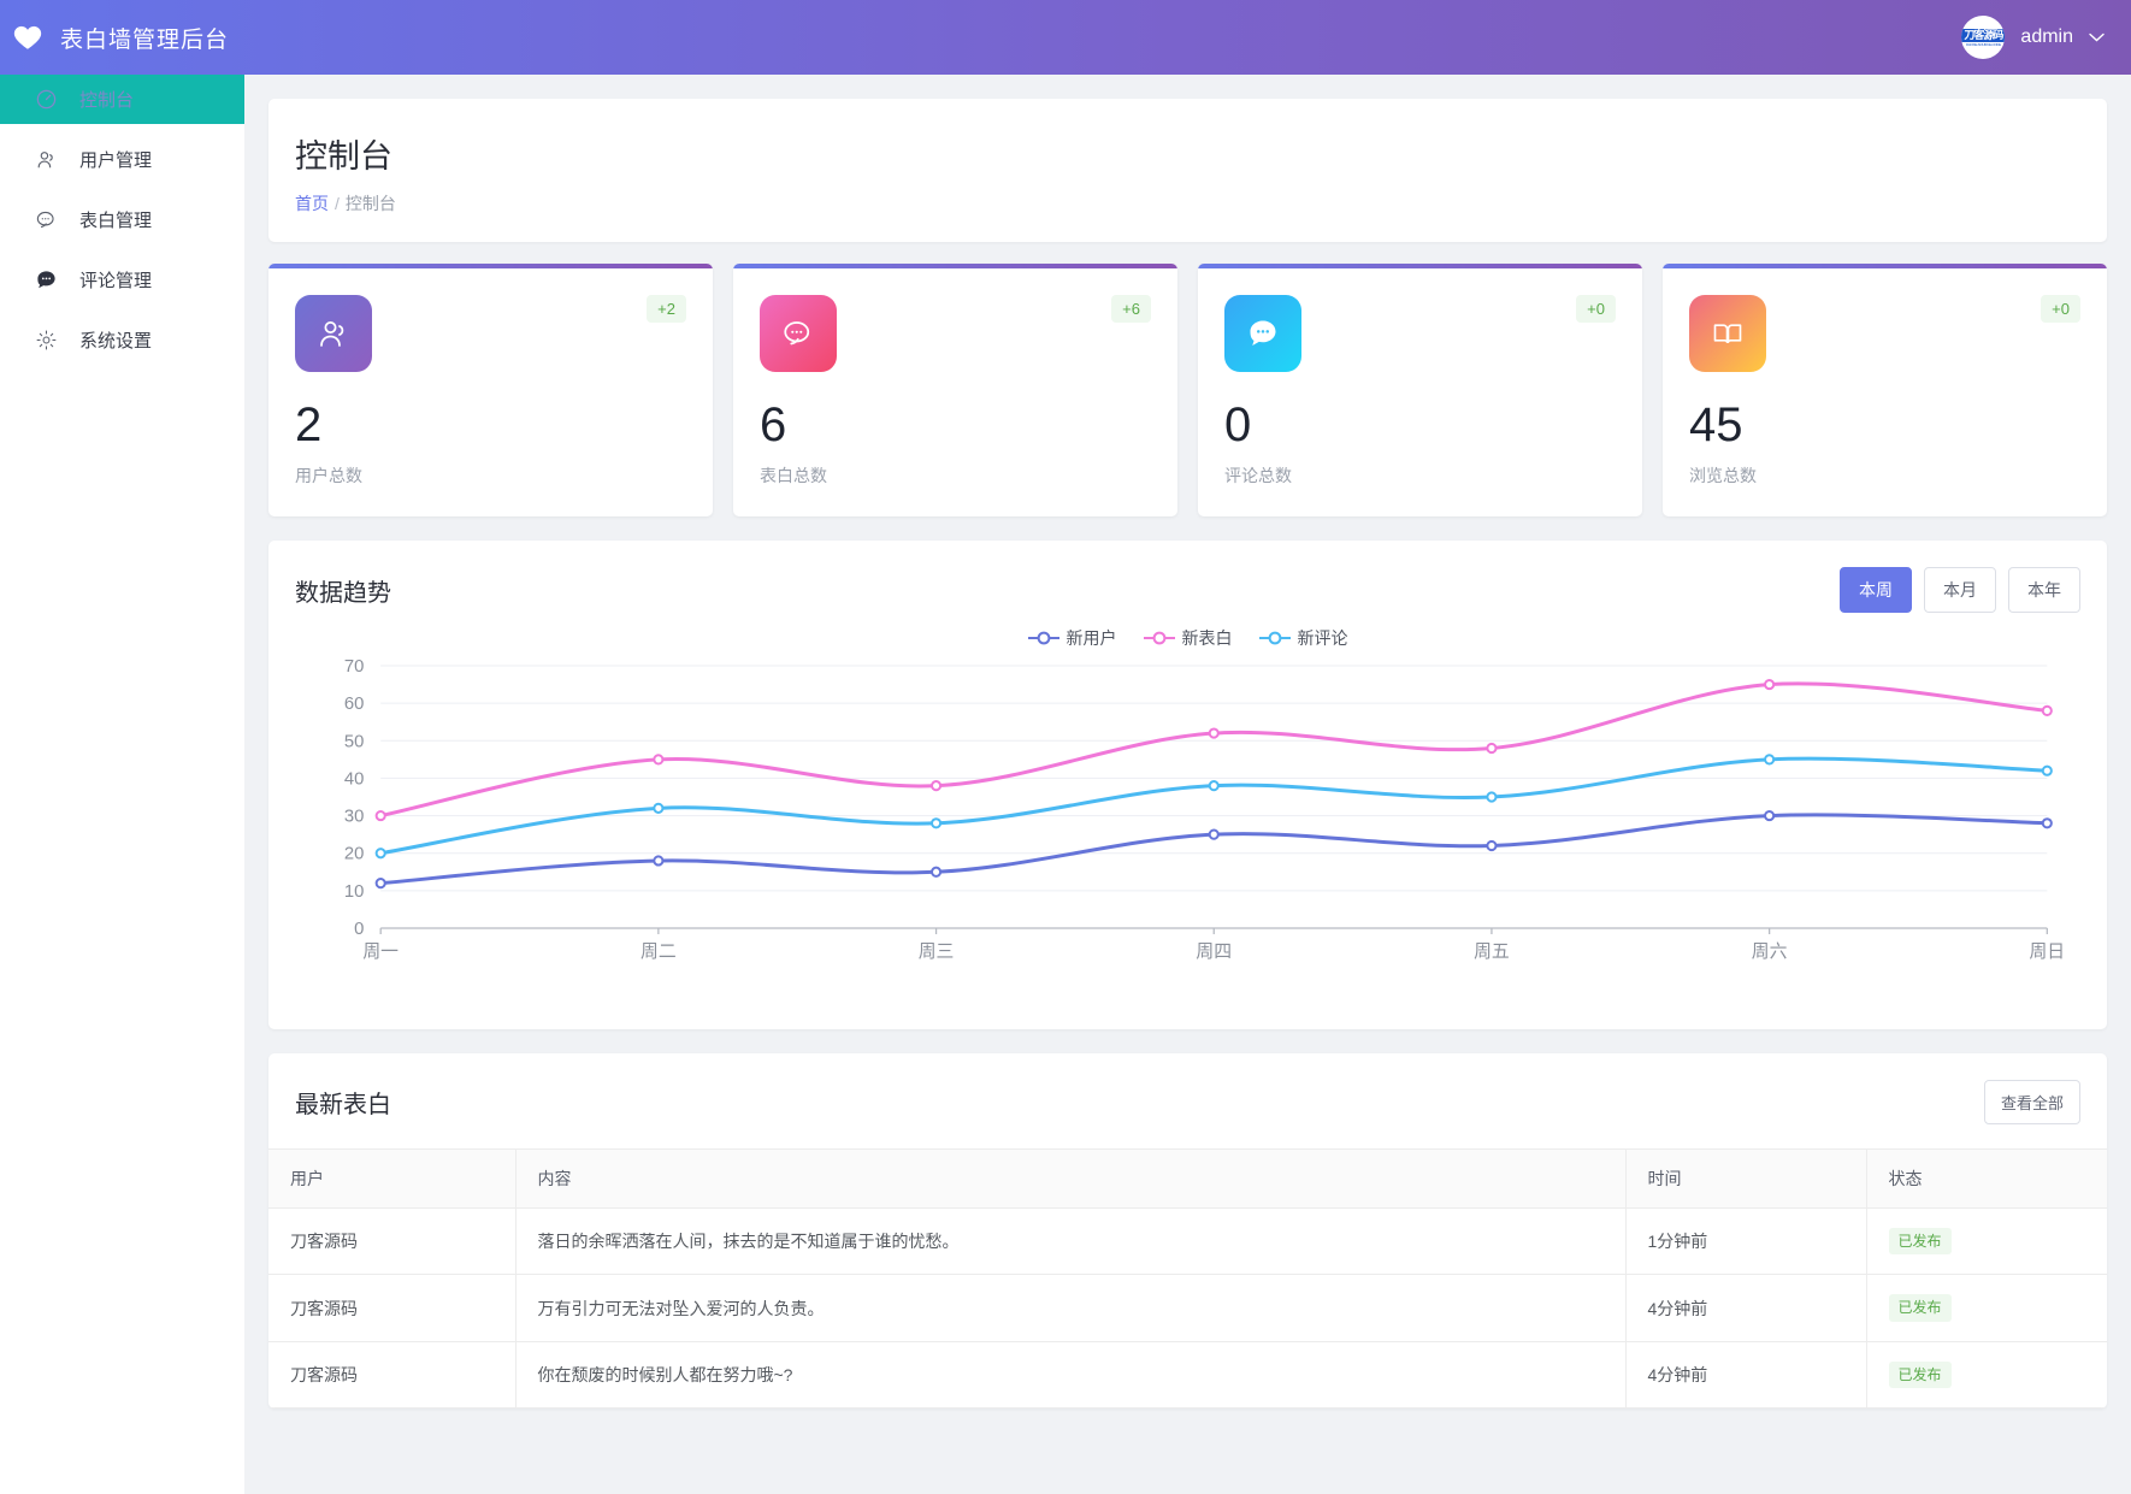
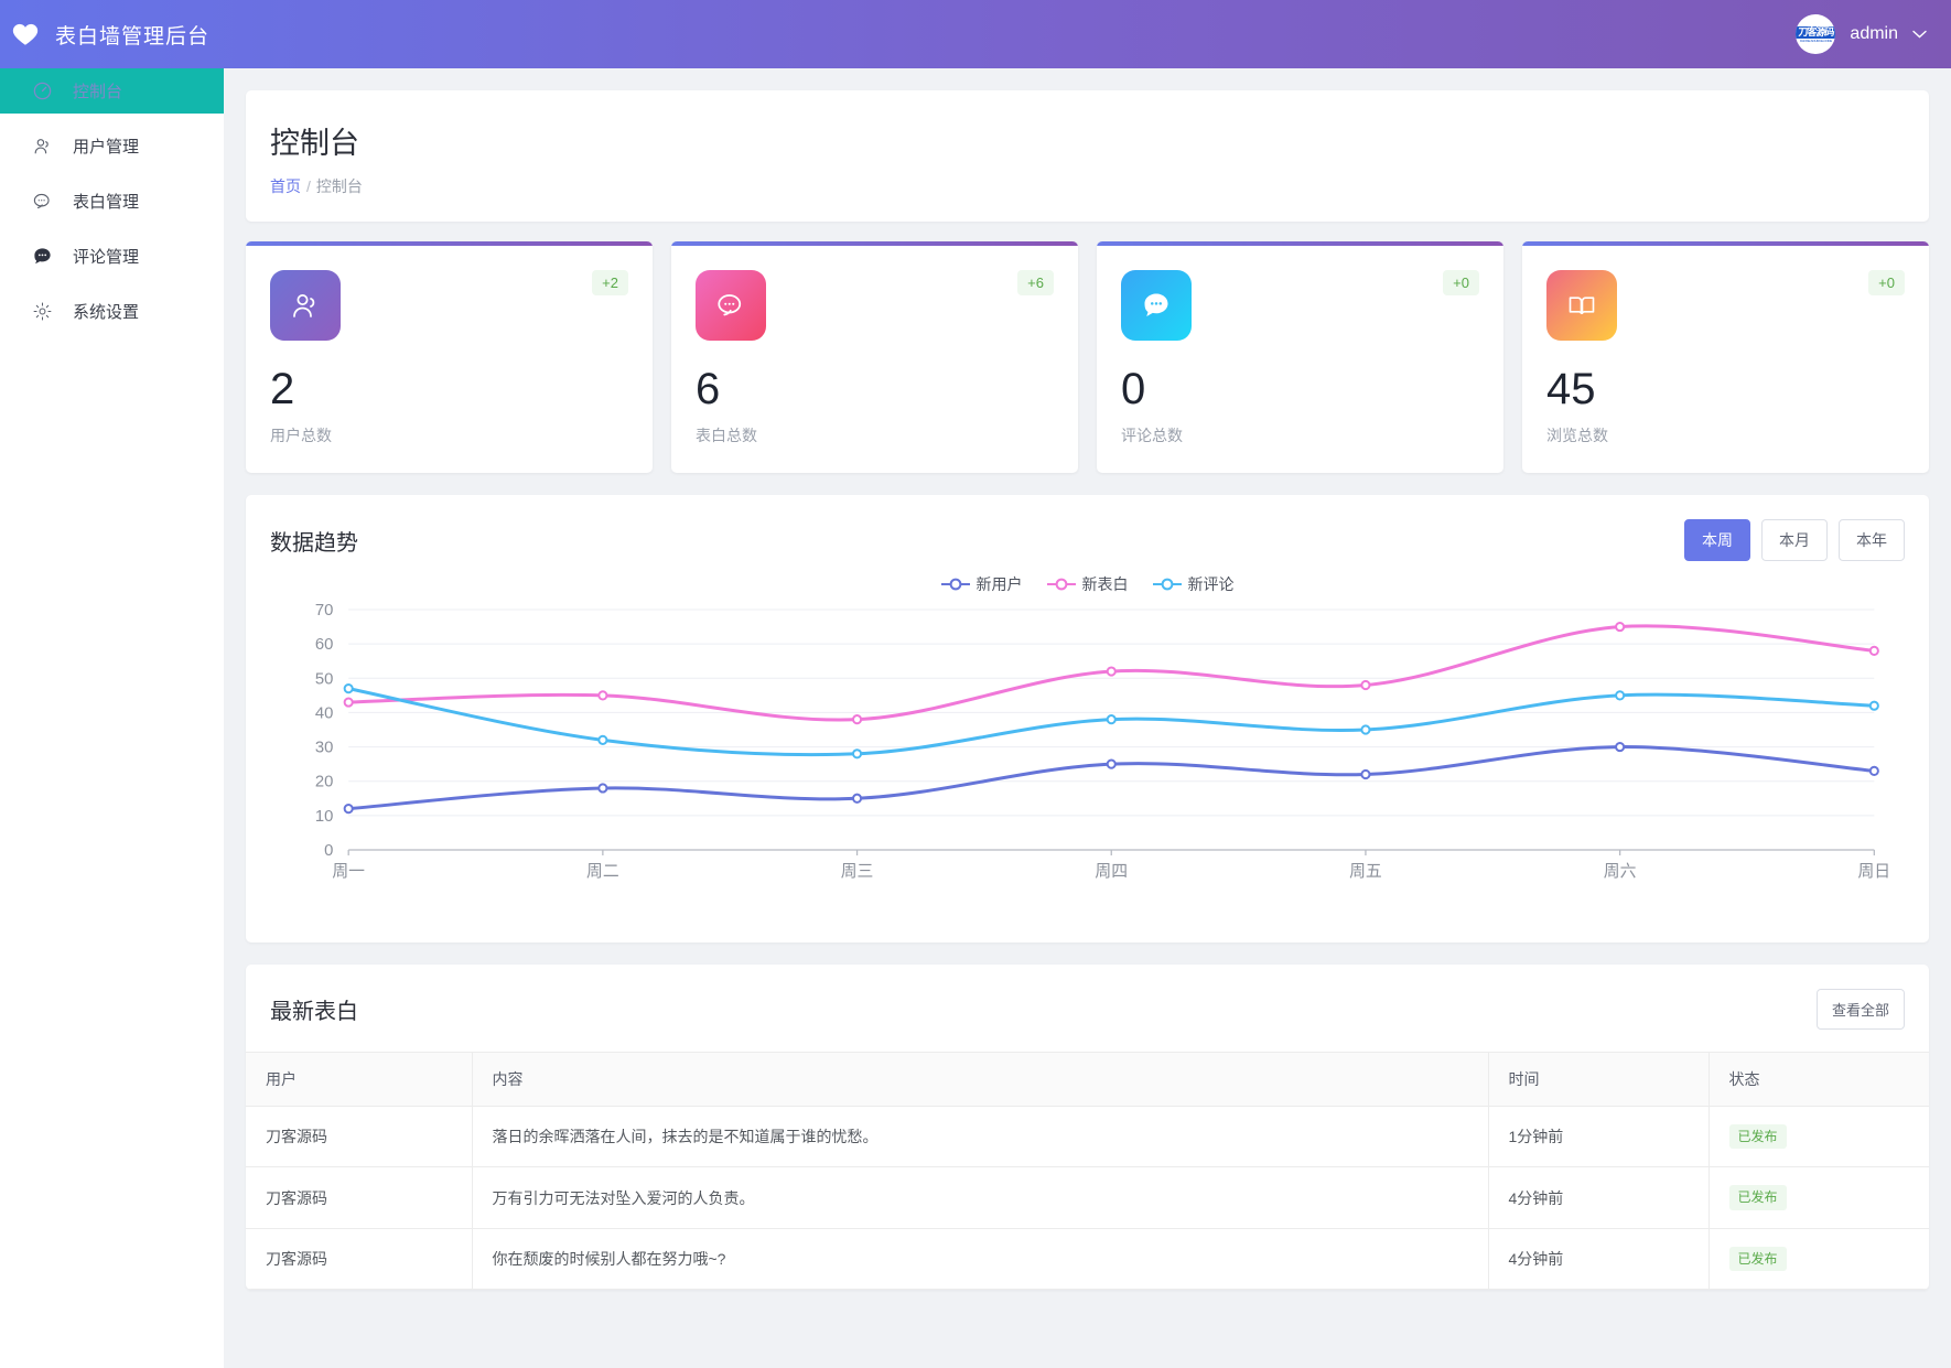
新表白/周一: 30 -> 43
新评论/周一: 20 -> 47
新用户/周日: 28 -> 23
